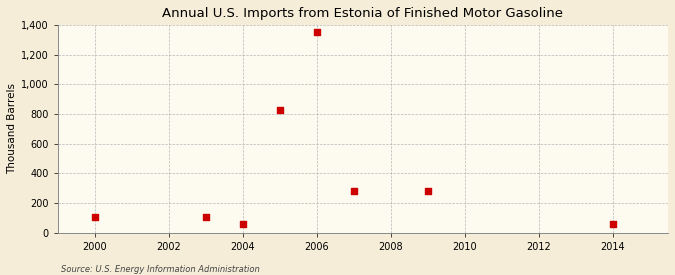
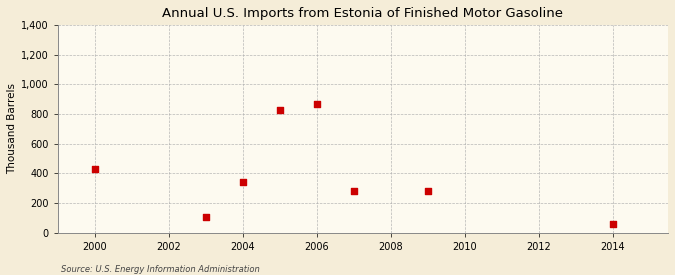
2000: 100 -> 430
2004: 60 -> 340
2006: 1,360 -> 870
